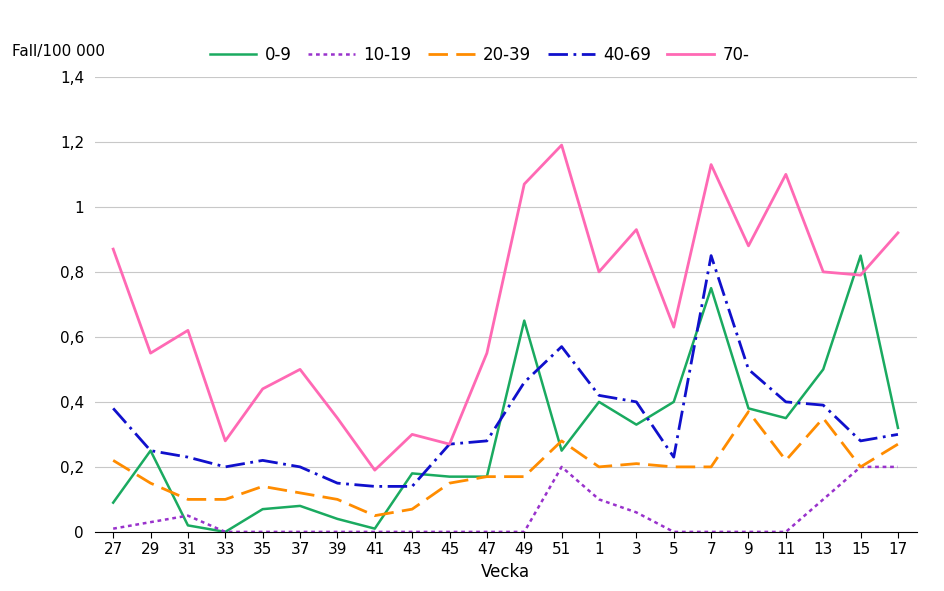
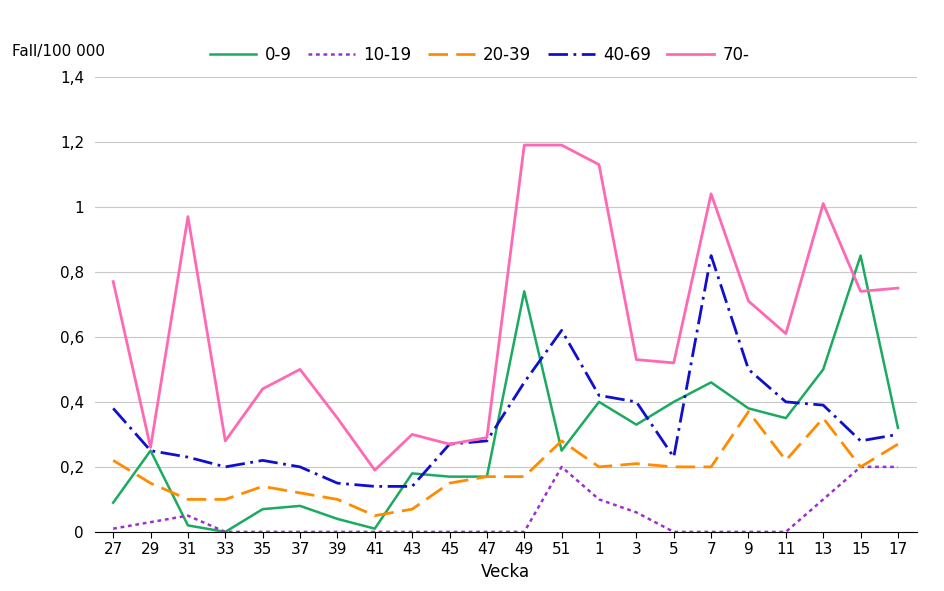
70-/27: 0,87 -> 0,77
70-/29: 0,55 -> 0,26
70-/31: 0,62 -> 0,97
70-/47: 0,55 -> 0,29
0-9/49: 0,65 -> 0,74
70-/49: 1,07 -> 1,19
40-69/51: 0,57 -> 0,62
70-/1: 0,80 -> 1,13
70-/3: 0,93 -> 0,53
70-/5: 0,63 -> 0,52
0-9/7: 0,75 -> 0,46
70-/7: 1,13 -> 1,04
70-/9: 0,88 -> 0,71
70-/11: 1,10 -> 0,61
70-/13: 0,80 -> 1,01
70-/15: 0,79 -> 0,74
70-/17: 0,92 -> 0,75
